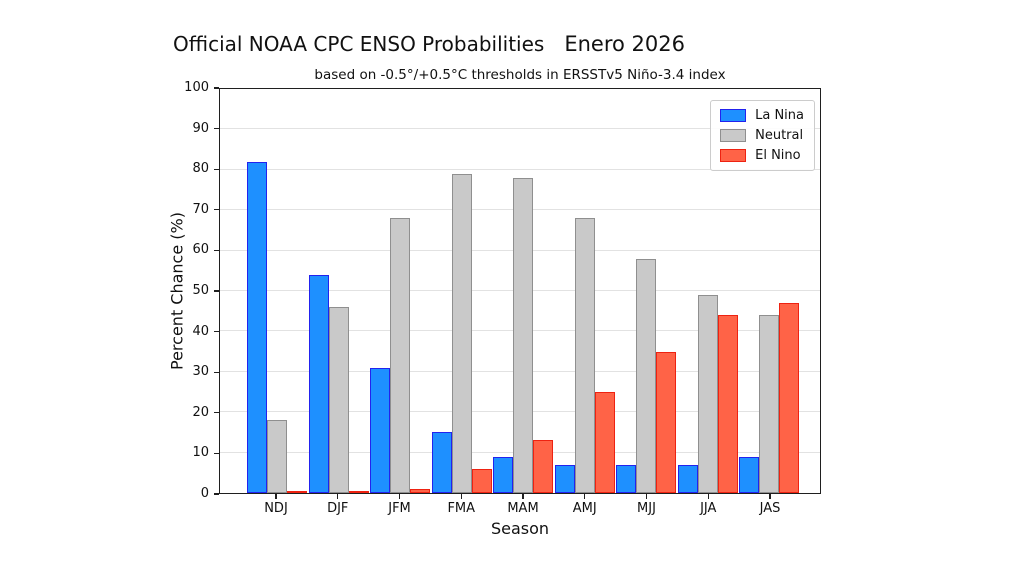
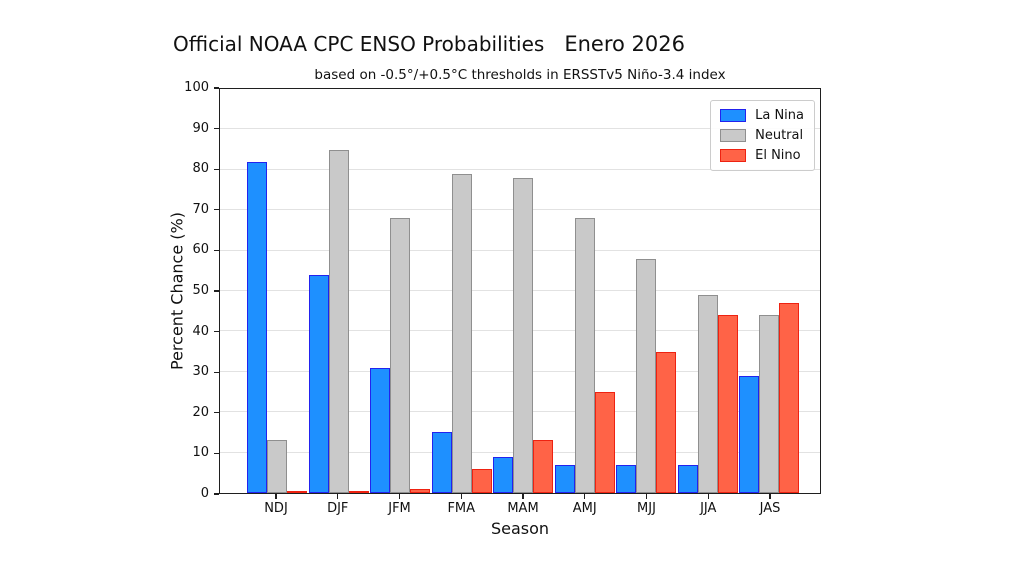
Neutral/NDJ: 18 -> 13
Neutral/DJF: 46 -> 85
La Nina/JAS: 9 -> 29
